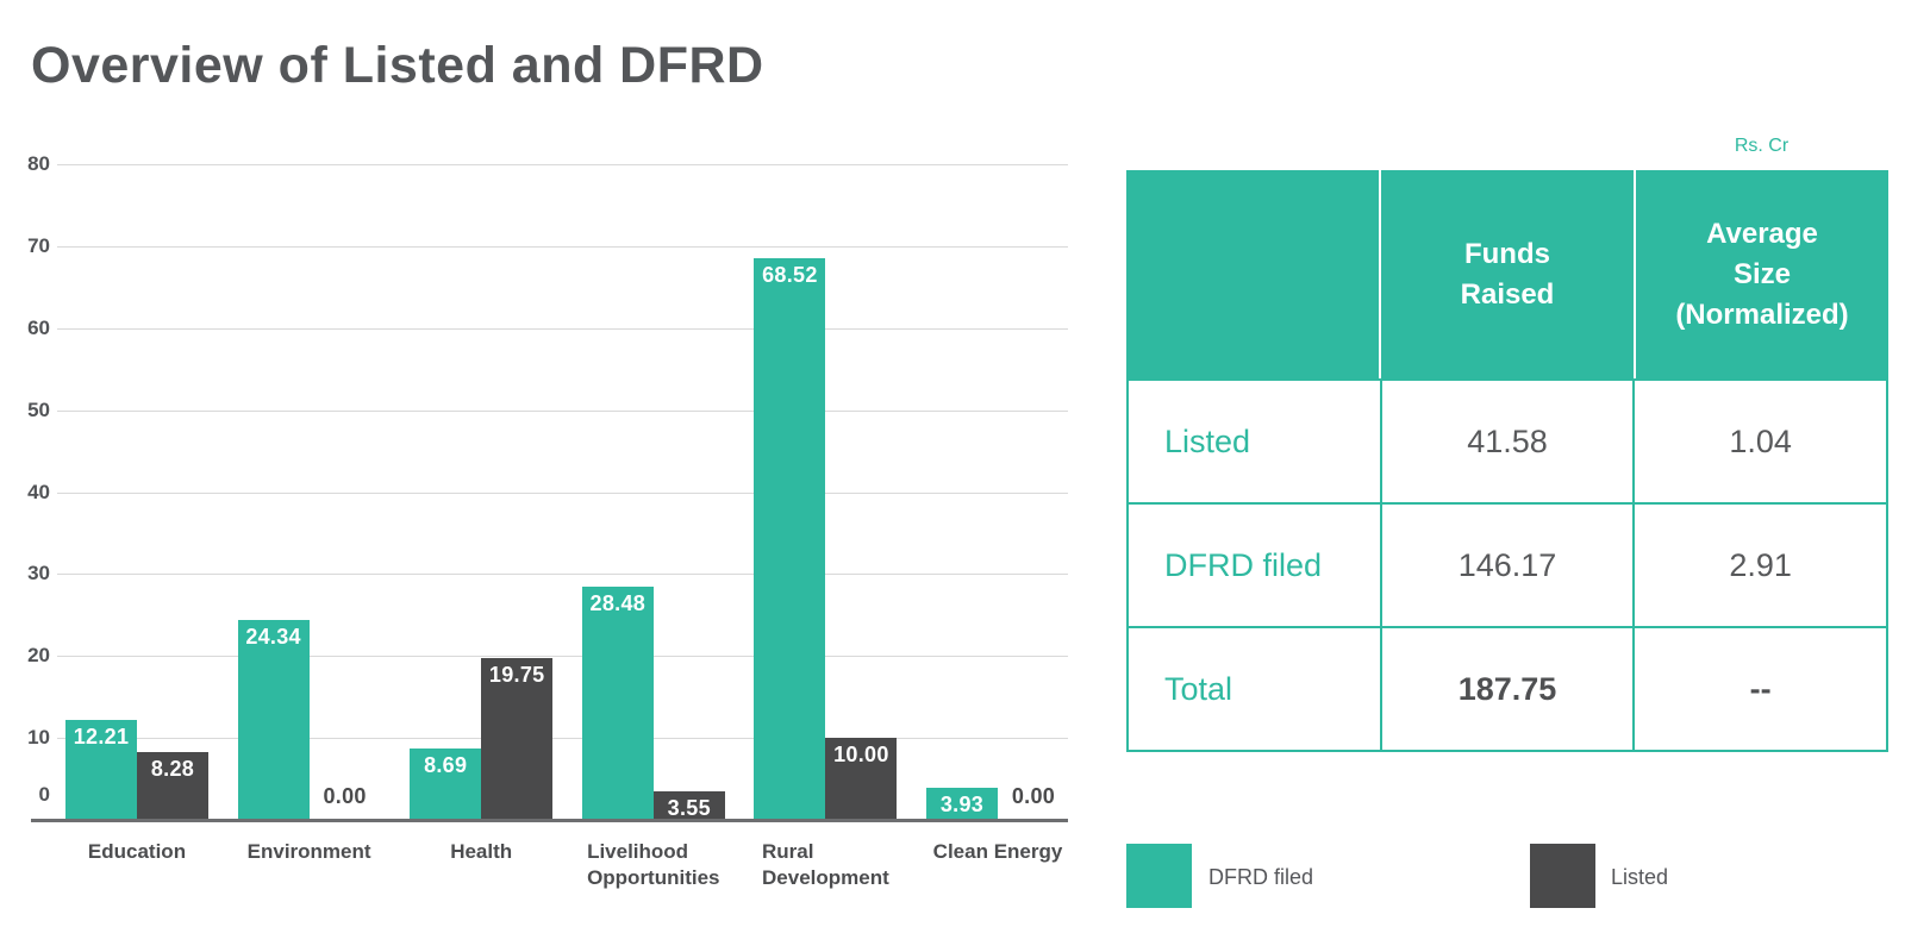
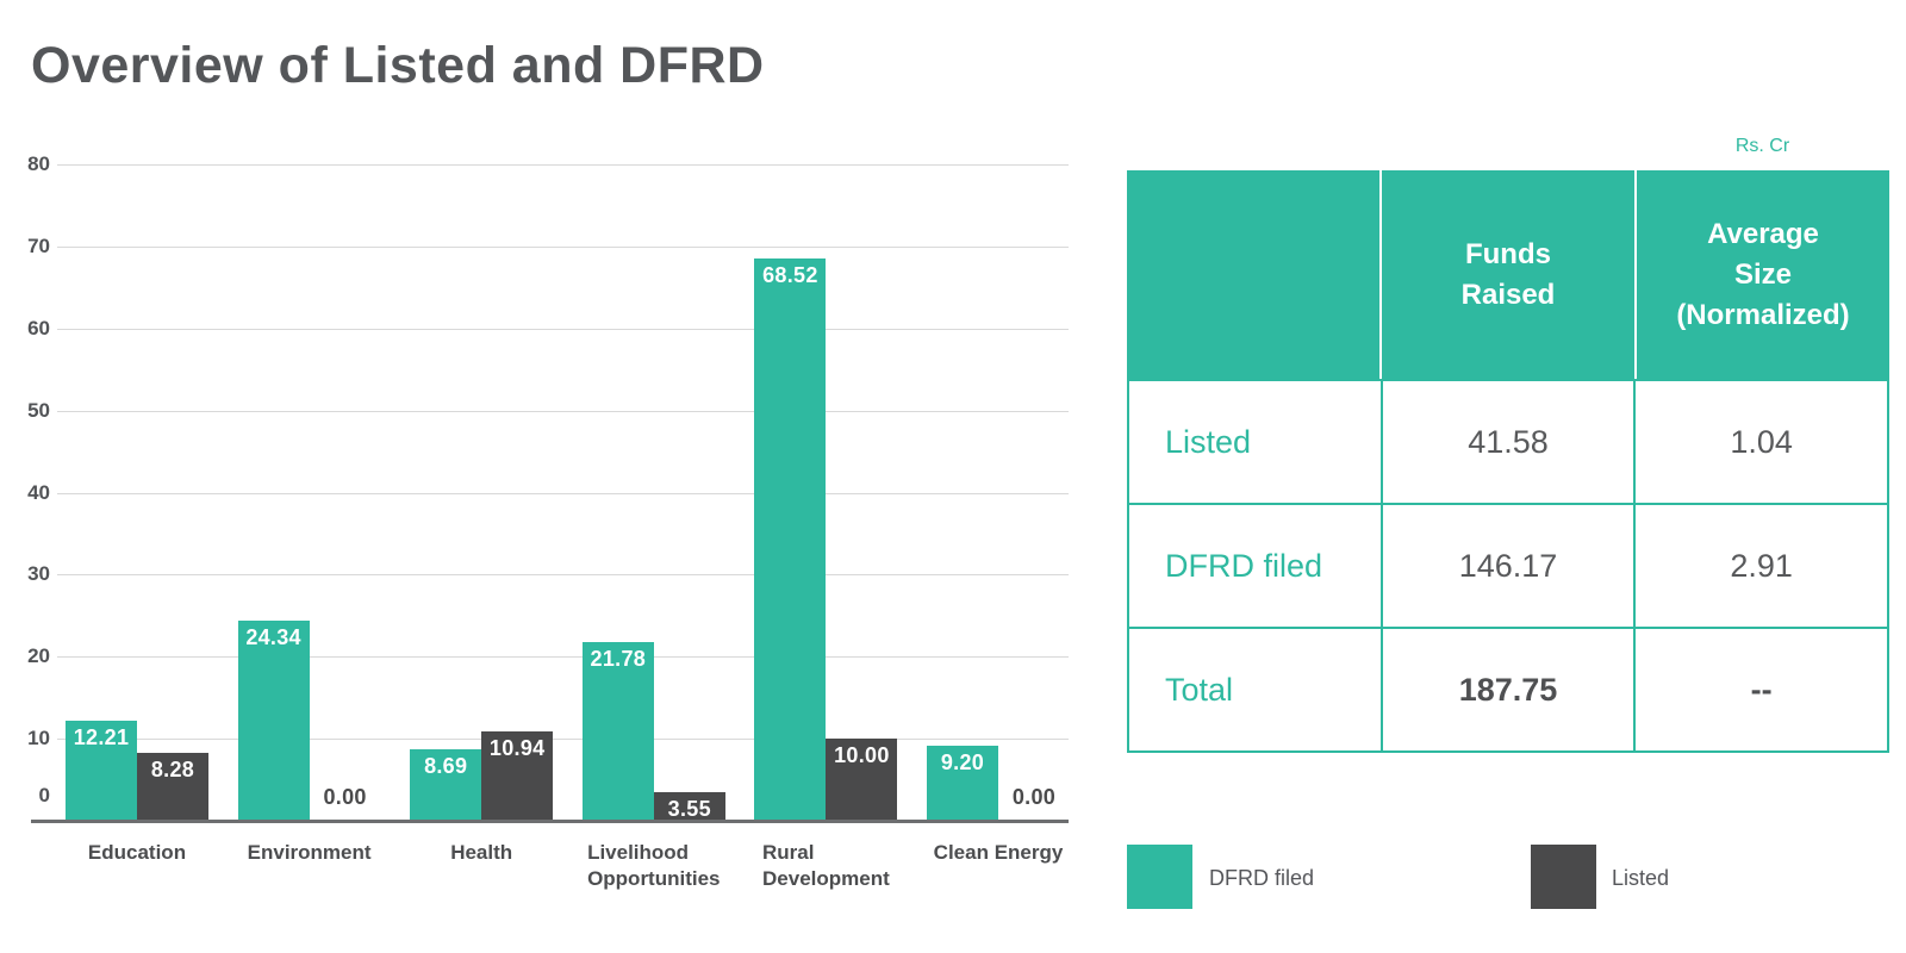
Listed/Health: 19.75 -> 10.94
DFRD filed/Livelihood Opportunities: 28.48 -> 21.78
DFRD filed/Clean Energy: 3.93 -> 9.20
